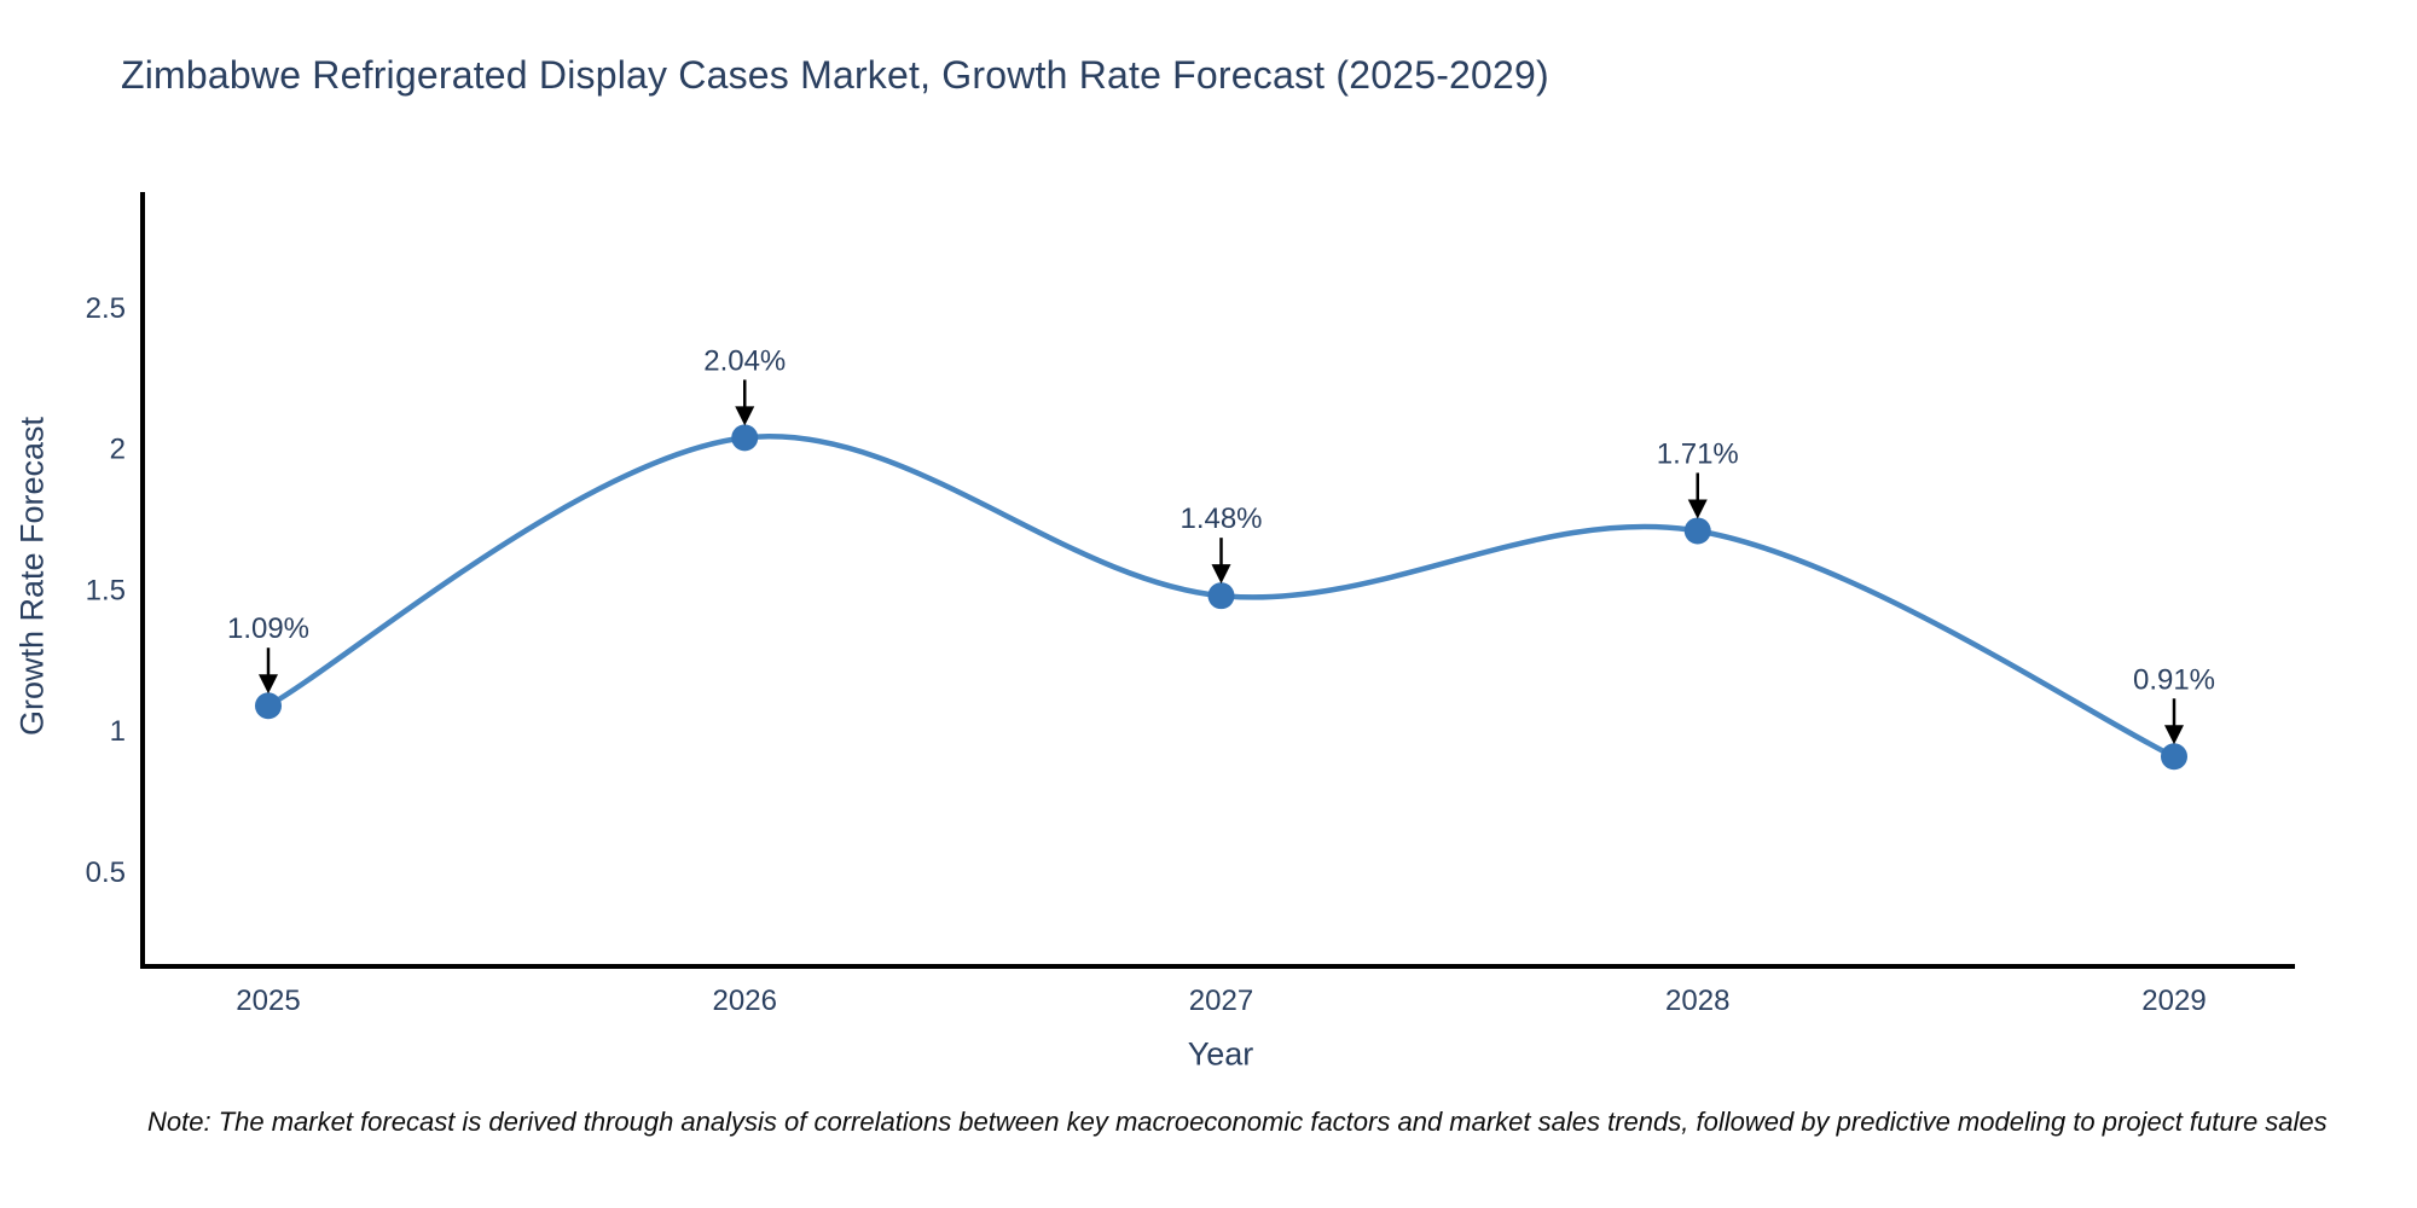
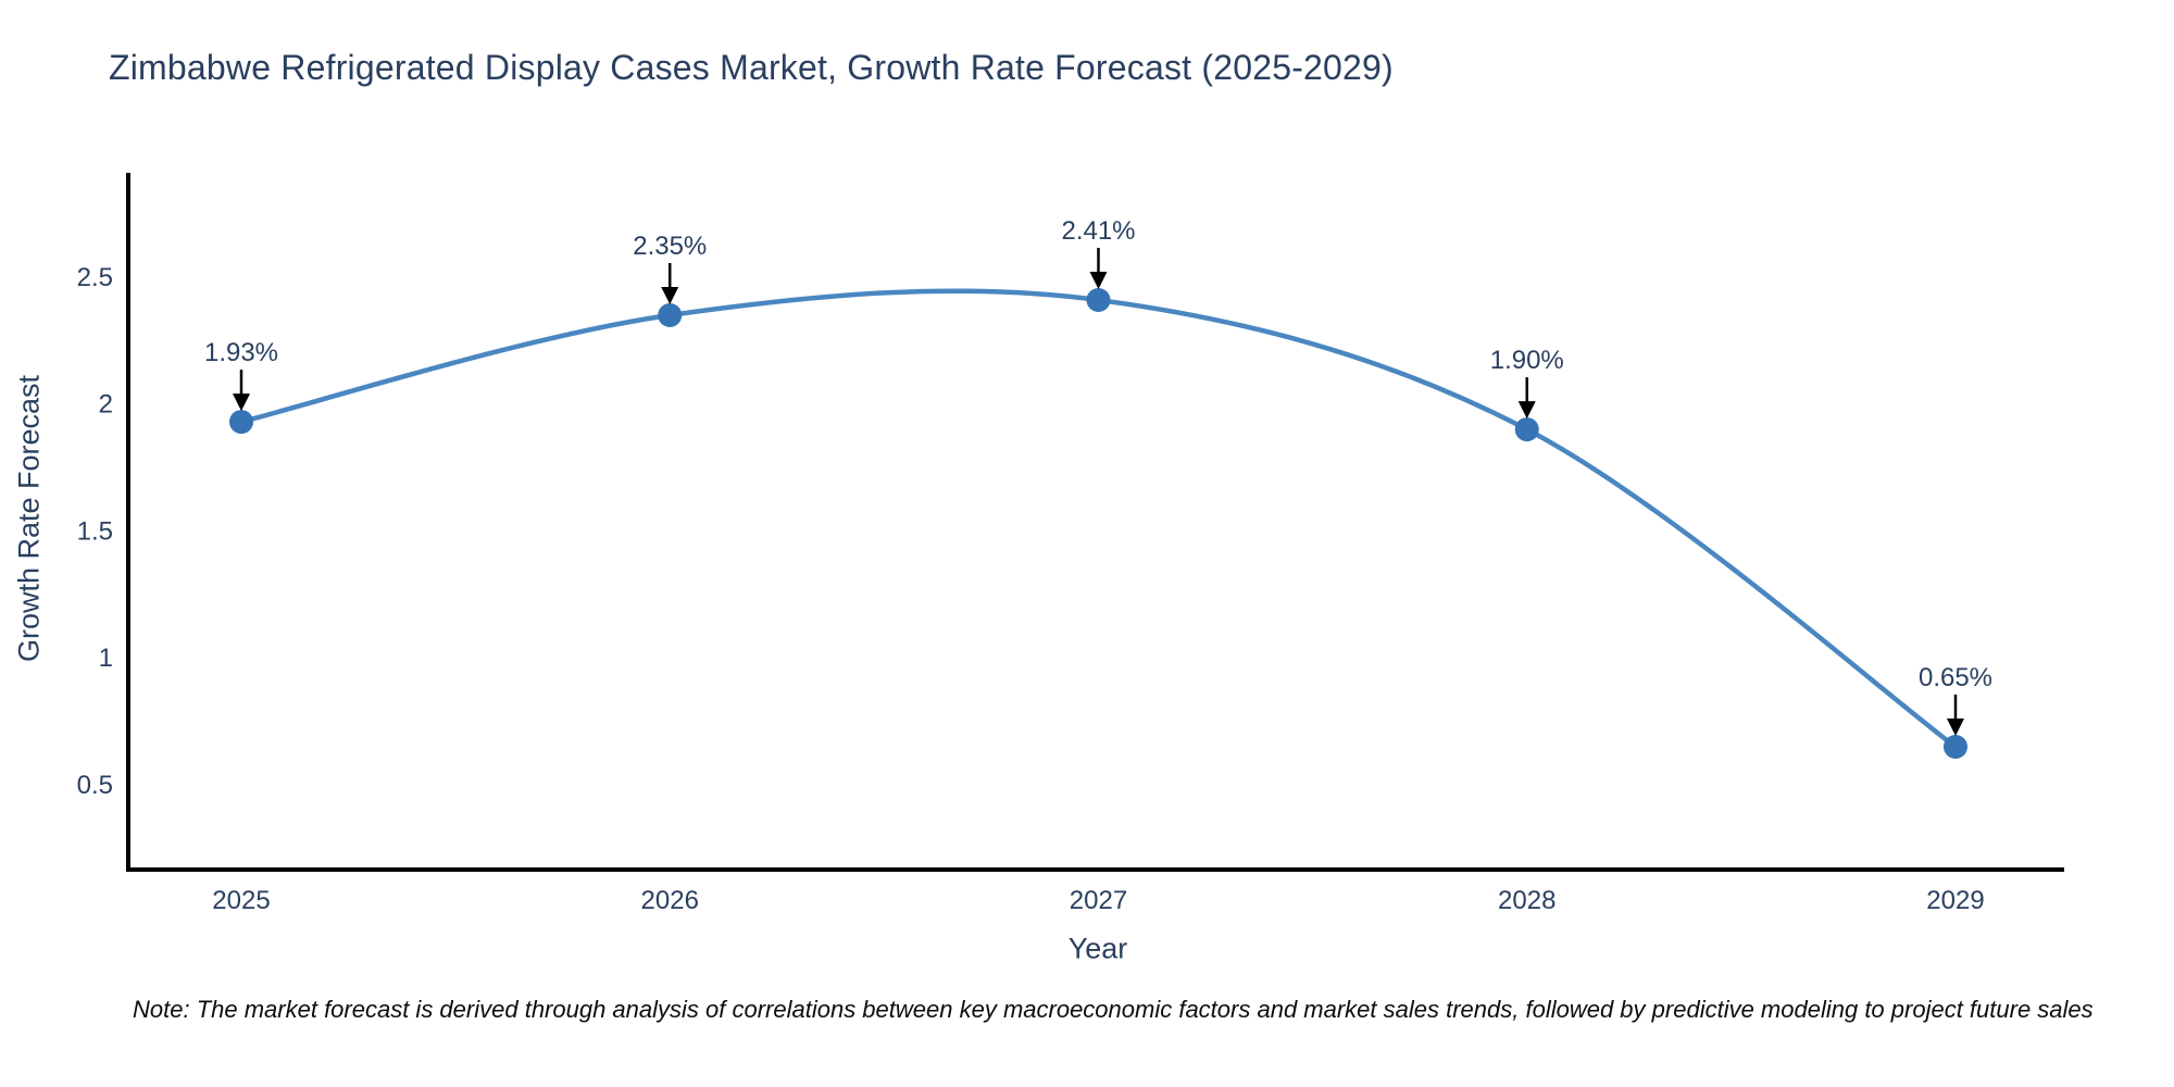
2025: 1.09% -> 1.93%
2026: 2.04% -> 2.35%
2027: 1.48% -> 2.41%
2028: 1.71% -> 1.90%
2029: 0.91% -> 0.65%
